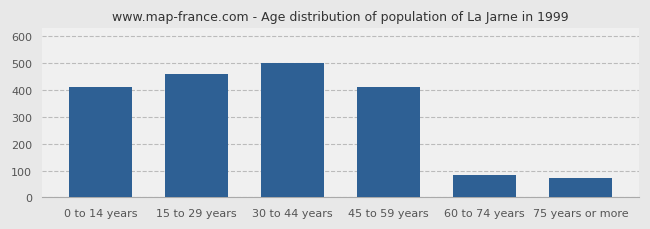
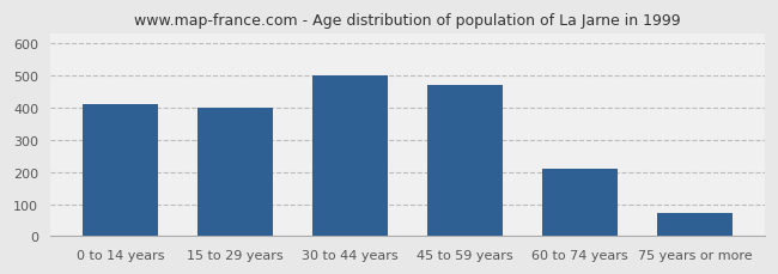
15 to 29 years: 460 -> 400
45 to 59 years: 410 -> 470
60 to 74 years: 85 -> 210
